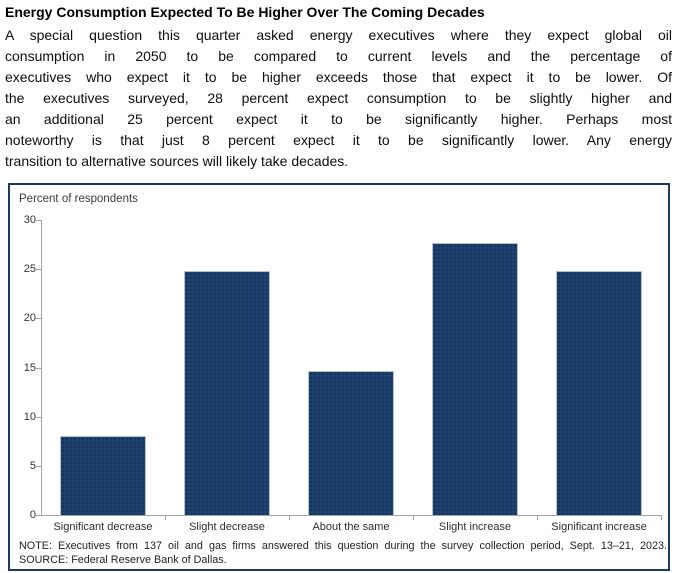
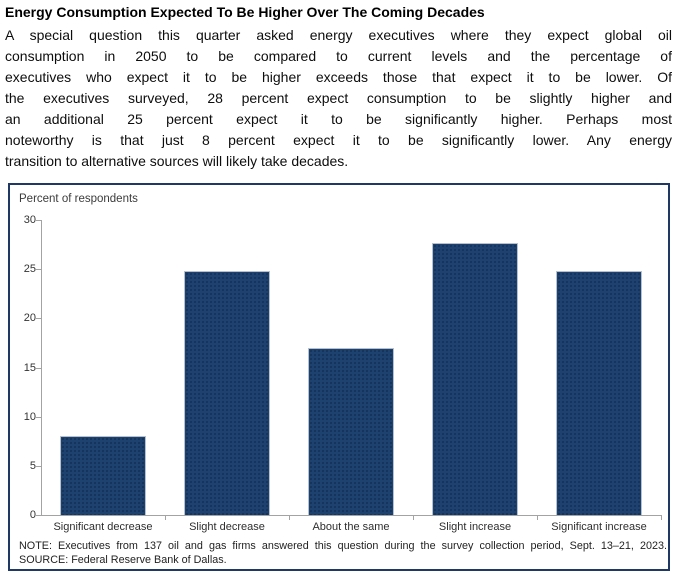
About the same: 15 -> 17
